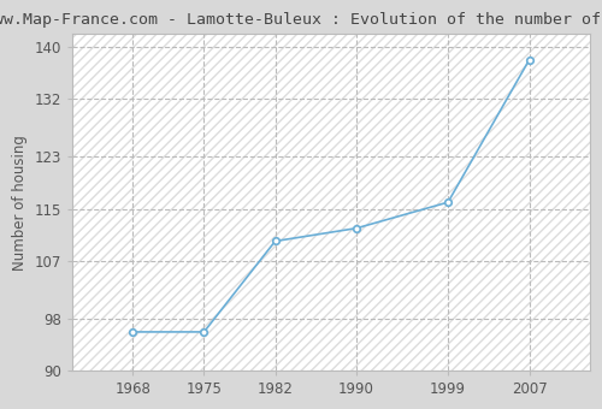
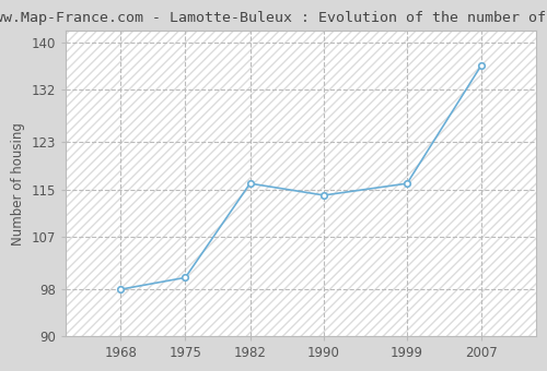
1968: 96 -> 98
1975: 96 -> 100
1982: 110 -> 116
1990: 112 -> 114
2007: 138 -> 136
